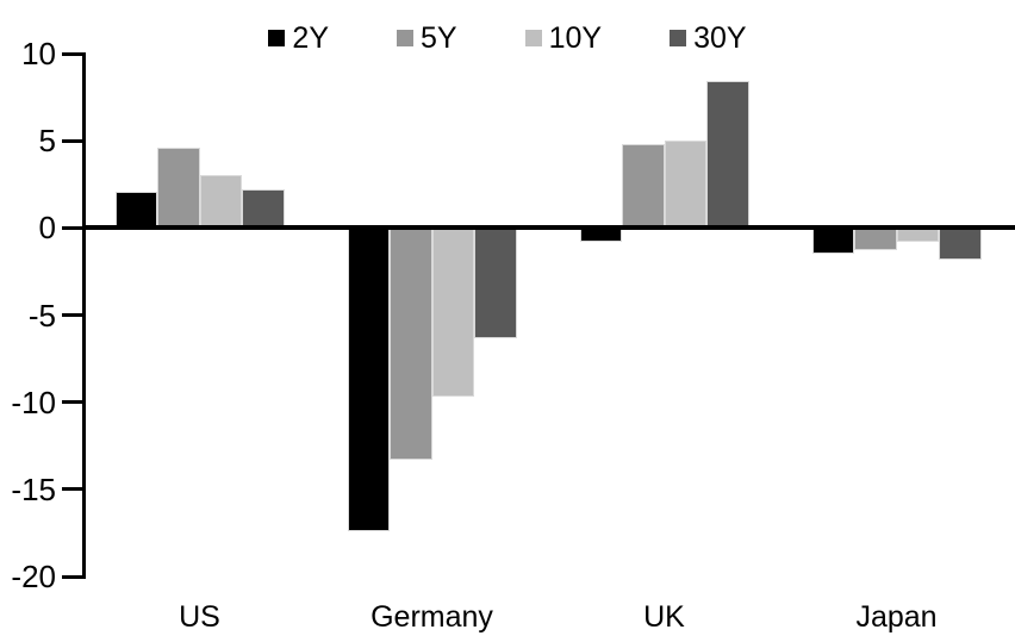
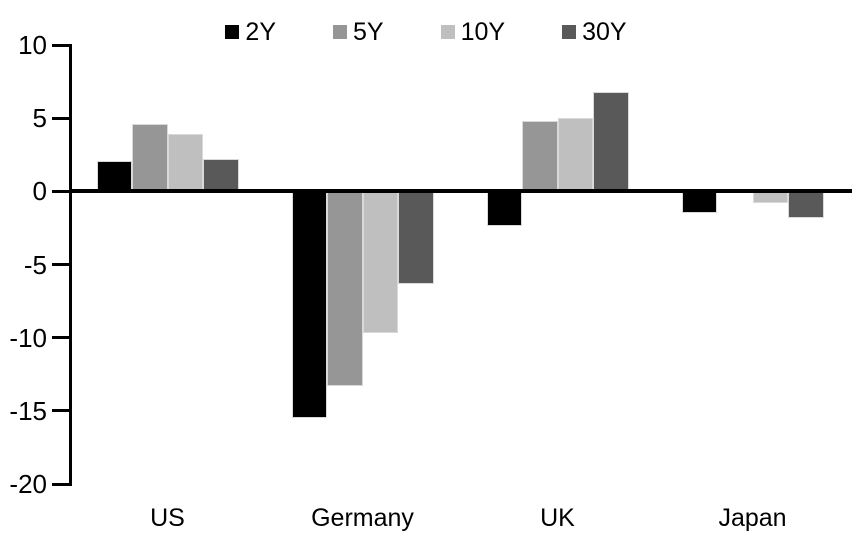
10Y/US: 3.0 -> 3.9
2Y/Germany: -17.4 -> -15.5
2Y/UK: -0.8 -> -2.4
30Y/UK: 8.4 -> 6.8
5Y/Japan: -1.3 -> -0.1
